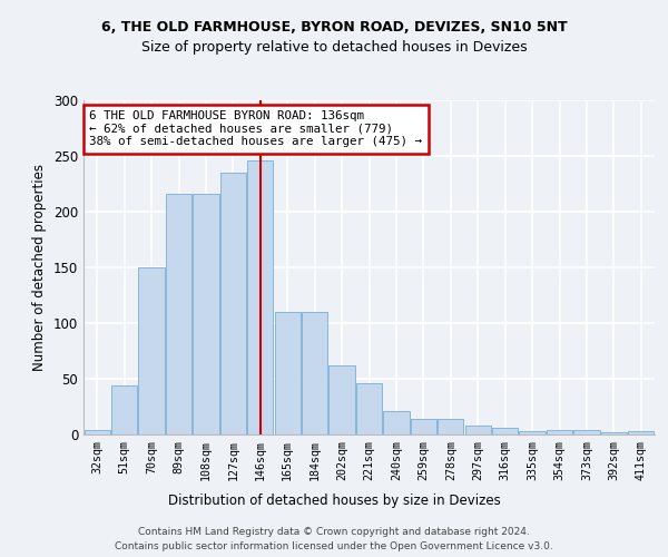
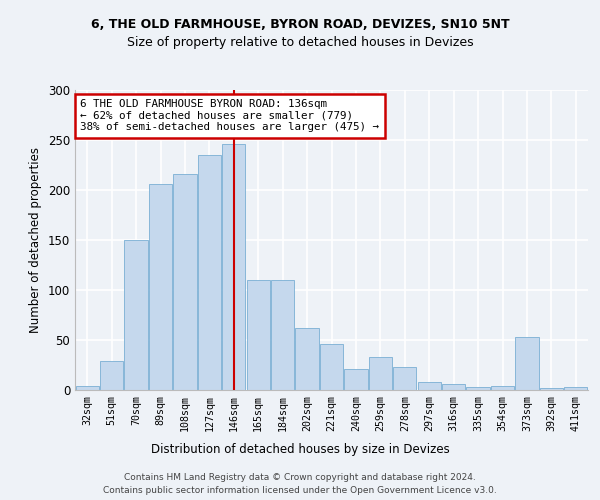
51sqm: 44 -> 29
89sqm: 216 -> 206
259sqm: 14 -> 33
278sqm: 14 -> 23
373sqm: 4 -> 53
